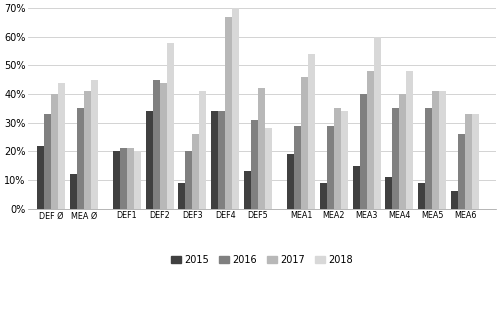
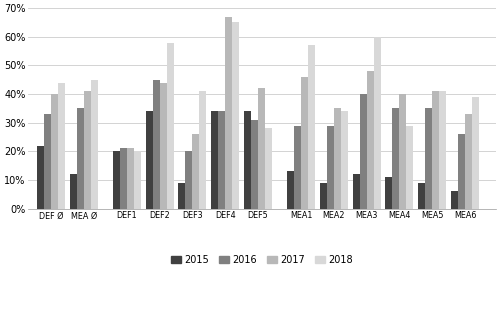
2018/DEF4: 70% -> 65%
2015/DEF5: 13% -> 34%
2015/MEA1: 19% -> 13%
2018/MEA1: 54% -> 57%
2015/MEA3: 15% -> 12%
2018/MEA4: 48% -> 29%
2018/MEA6: 33% -> 39%
